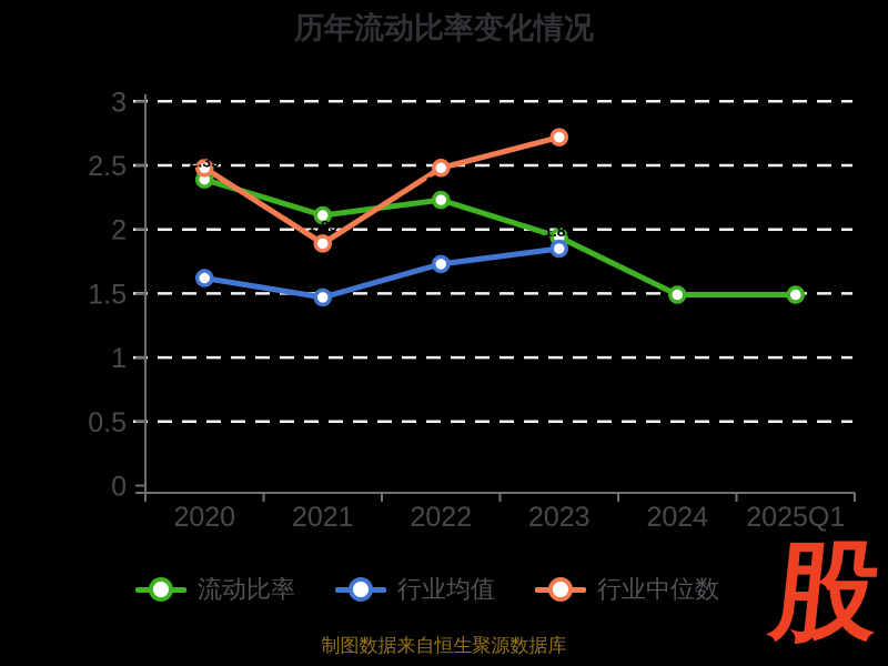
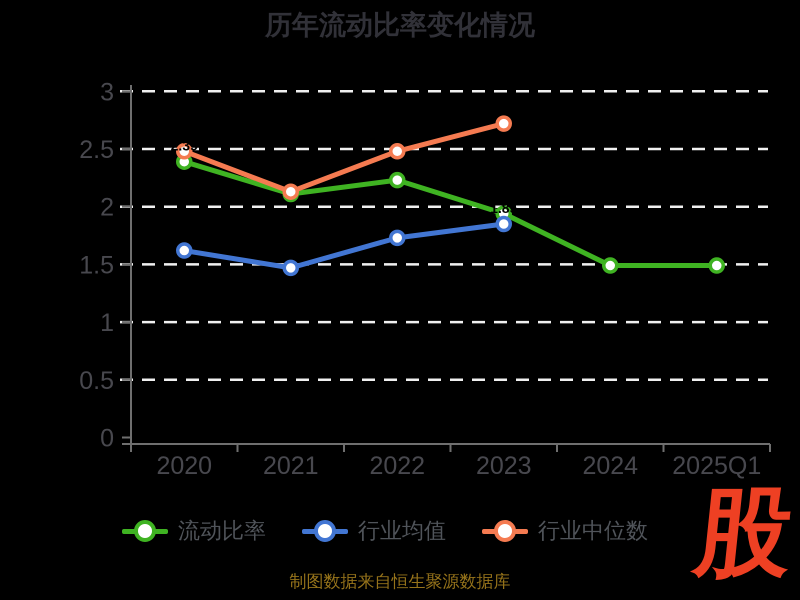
行业中位数/2021: 1.89 -> 2.13
